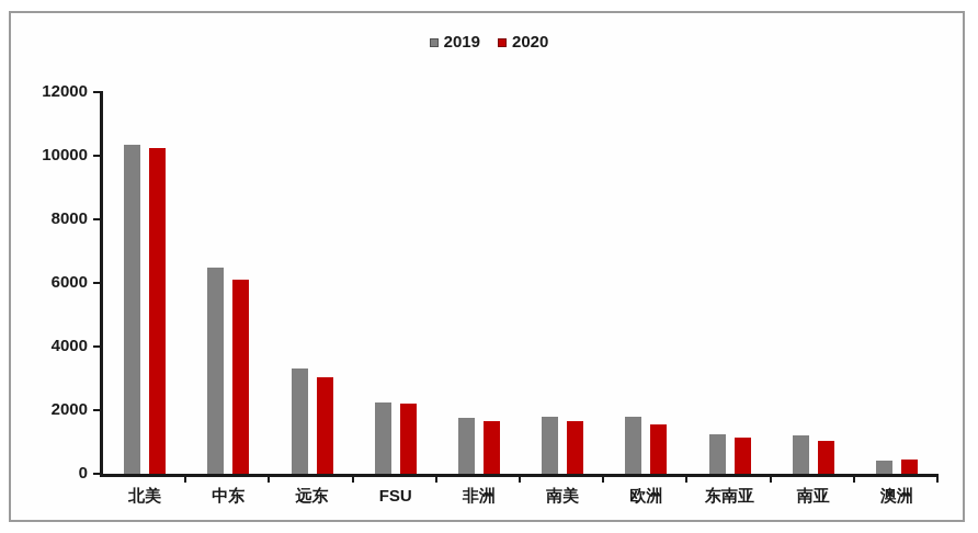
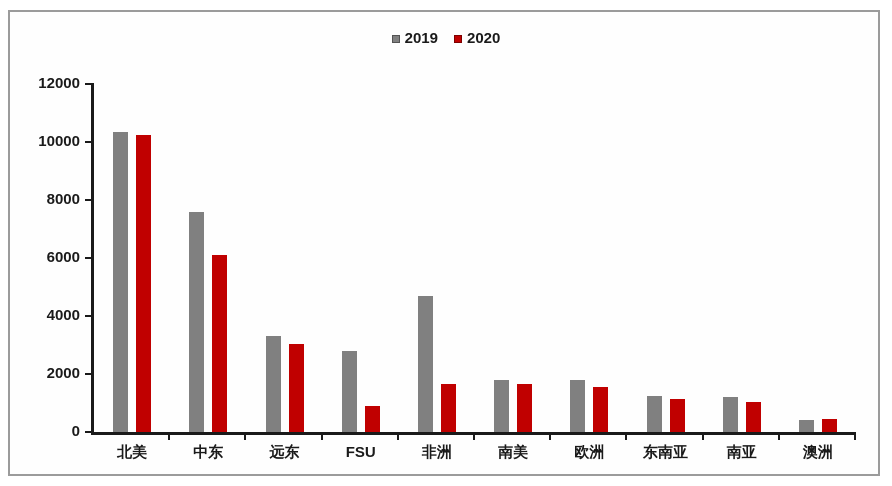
2019/中东: 6500 -> 7600
2019/FSU: 2200 -> 2800
2020/FSU: 2200 -> 900
2019/非洲: 1800 -> 4700
